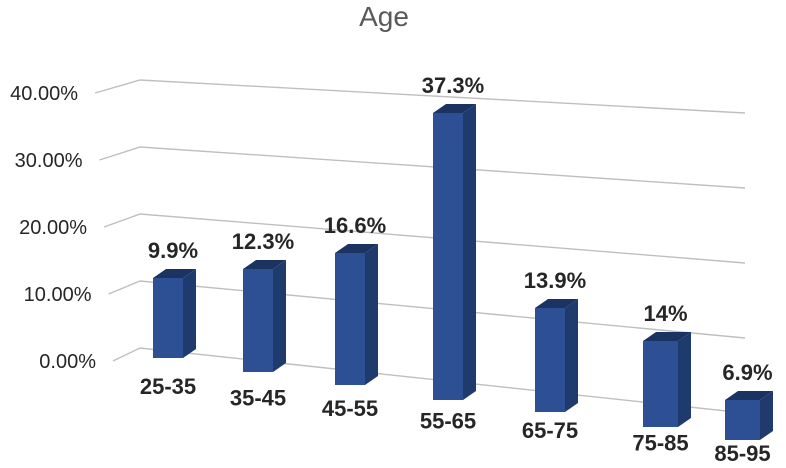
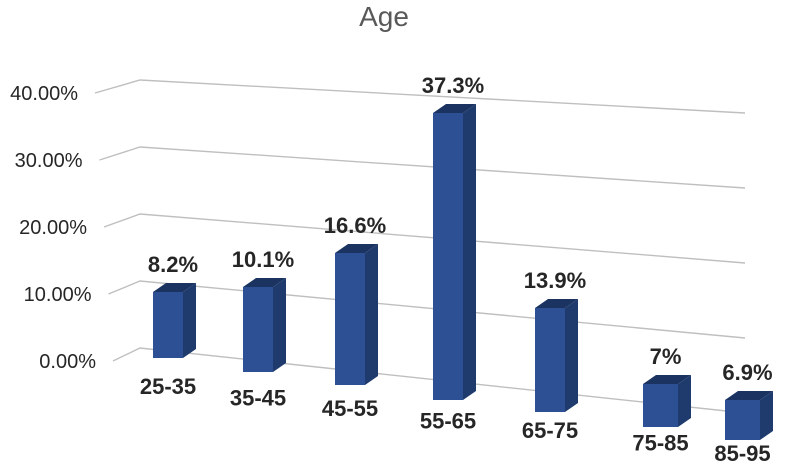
25-35: 9.9% -> 8.2%
35-45: 12.3% -> 10.1%
75-85: 14% -> 7%
